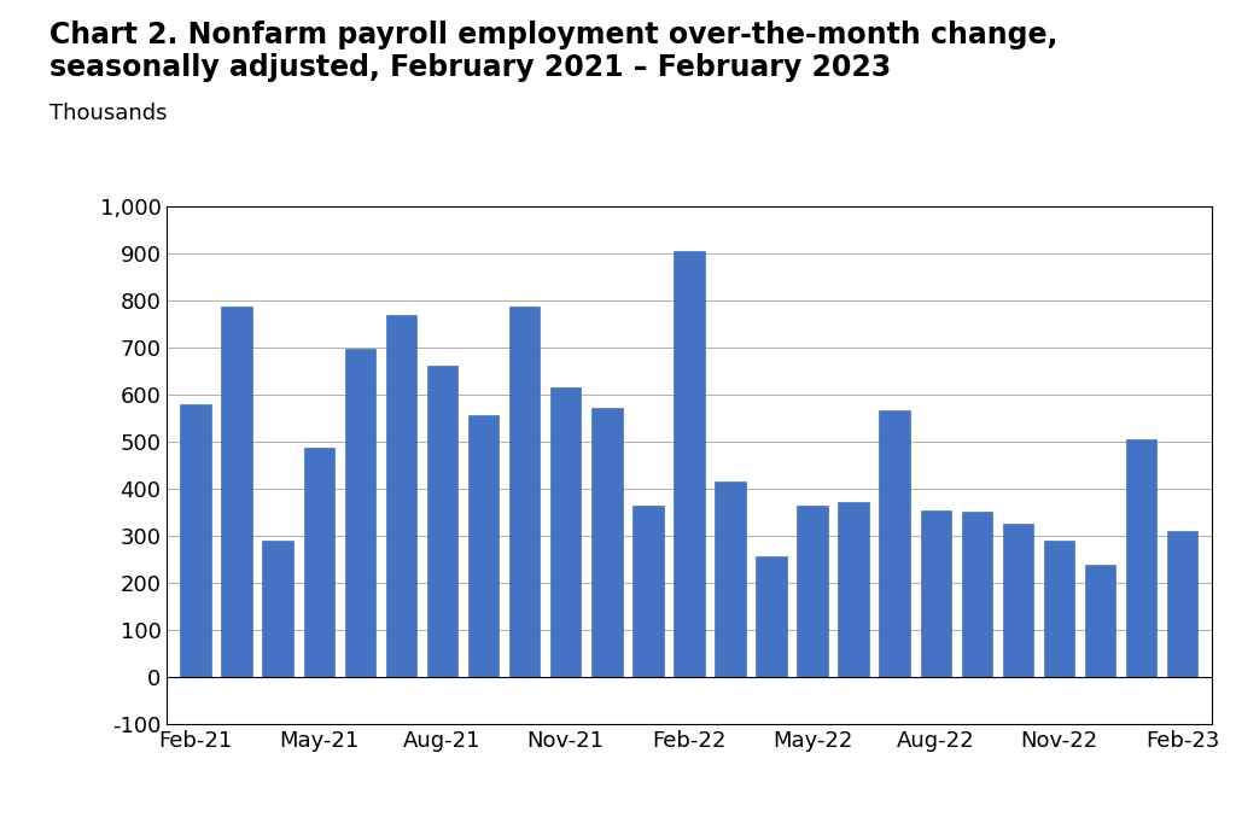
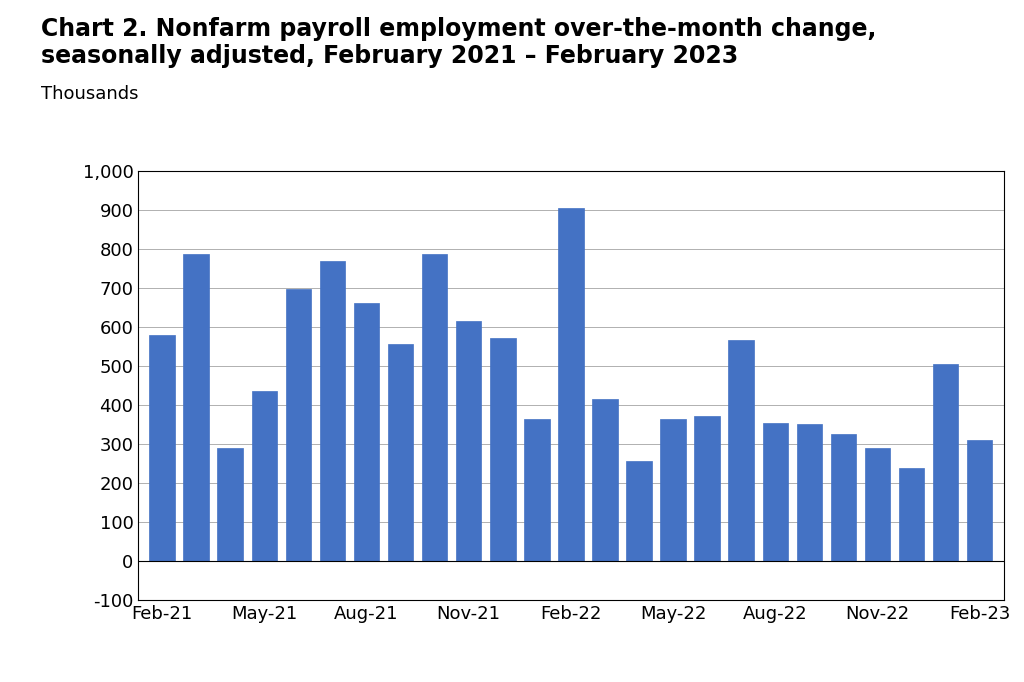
May-21: 487 -> 435
